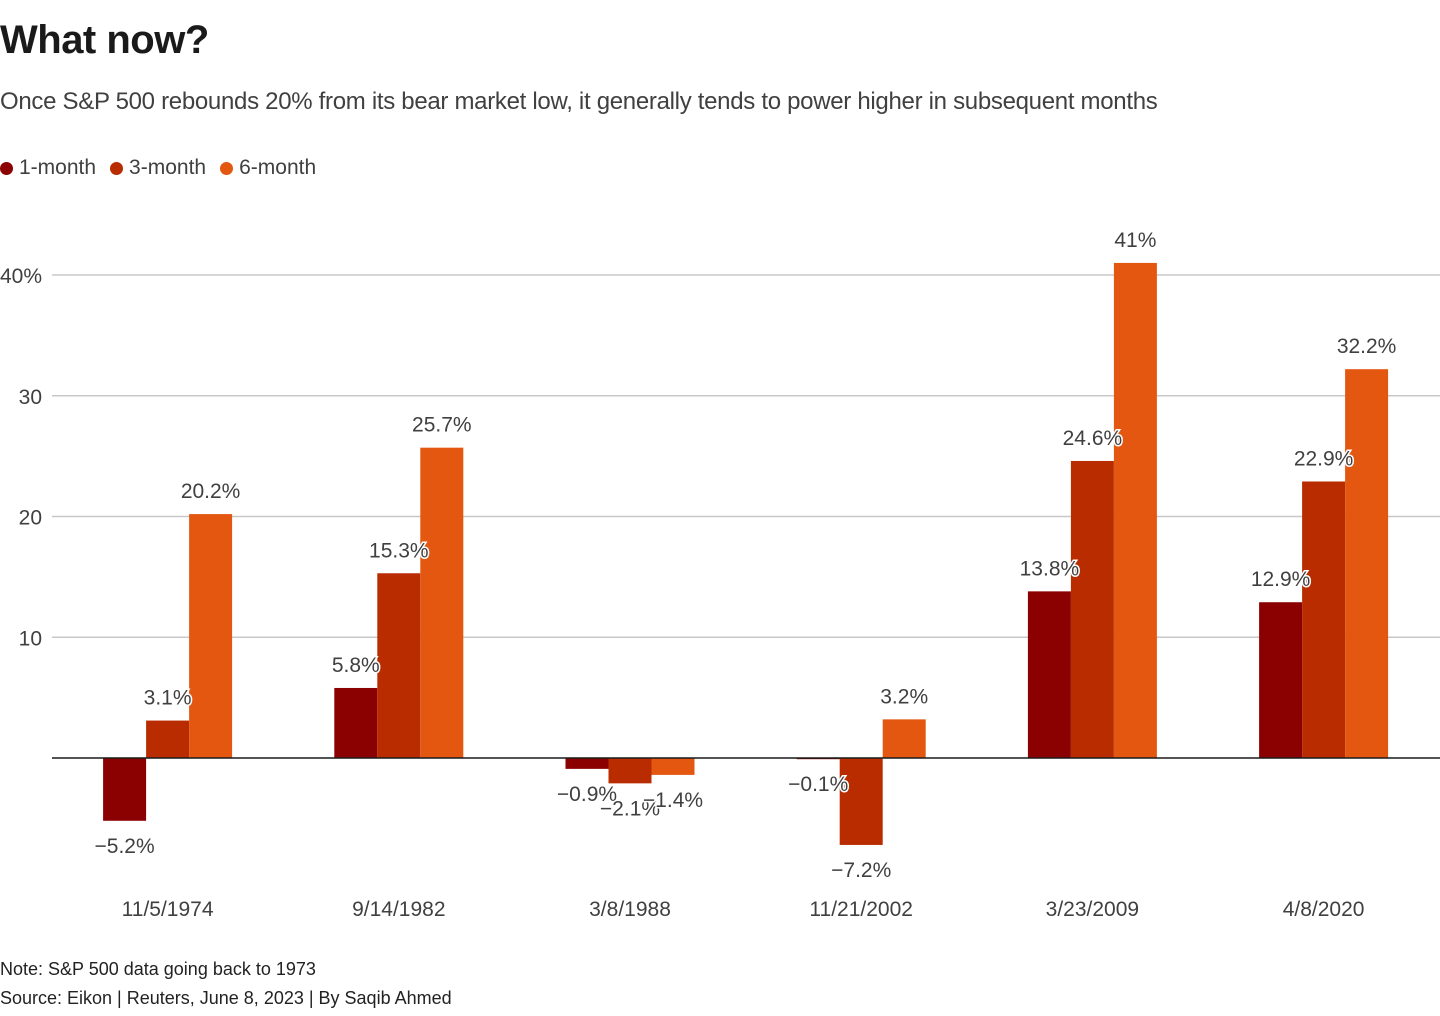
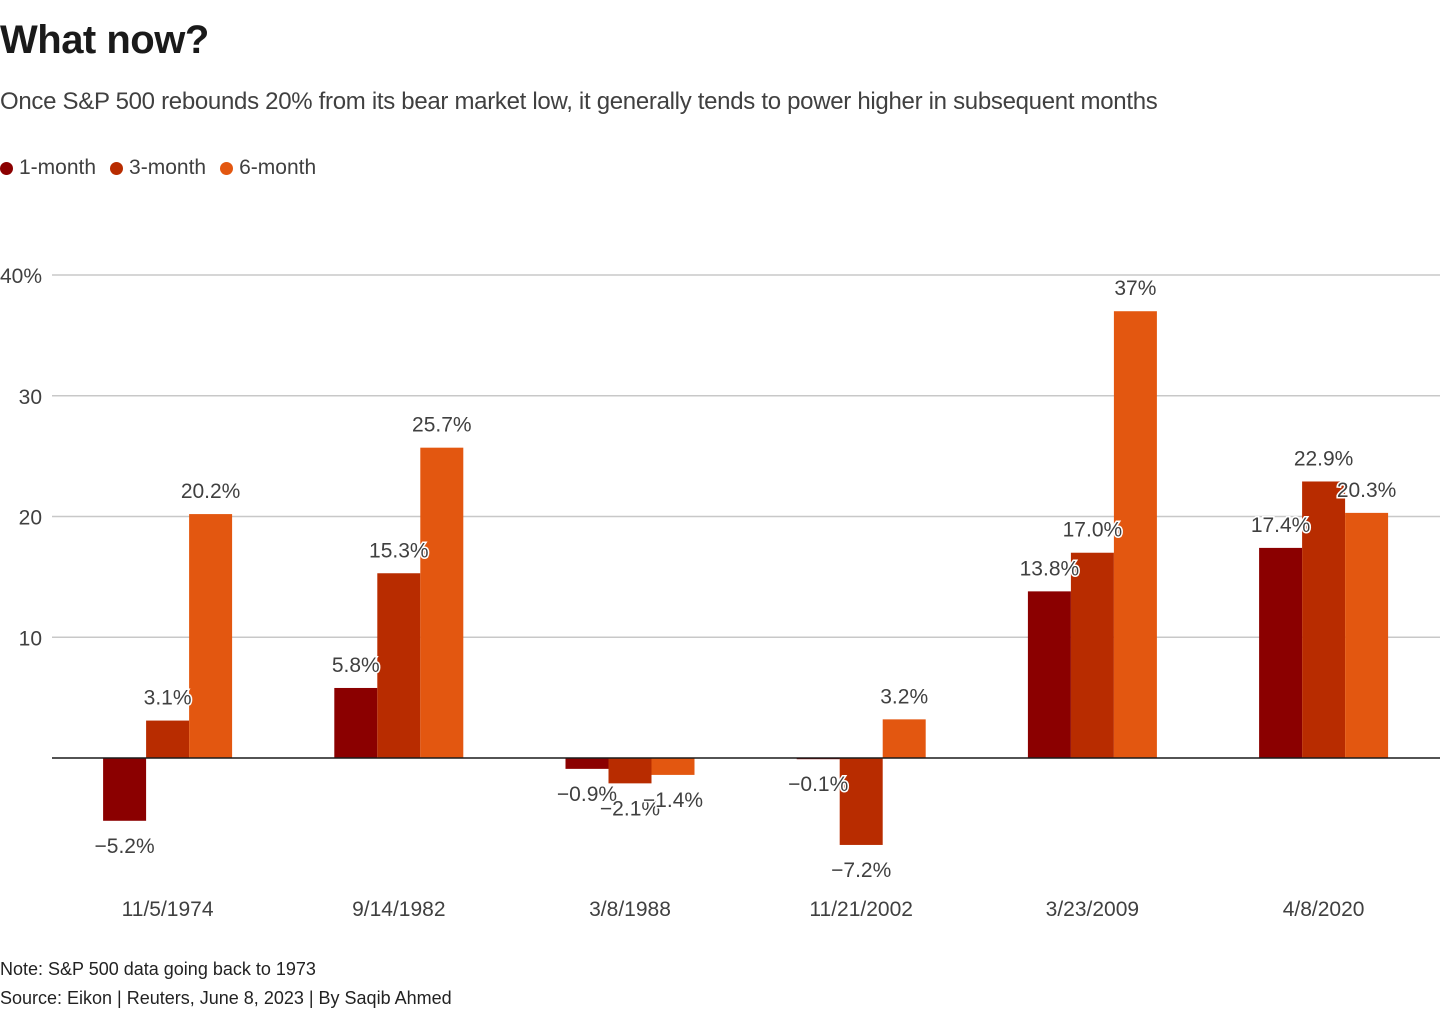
3-month/3/23/2009: 24.6% -> 17.0%
6-month/3/23/2009: 41% -> 37%
1-month/4/8/2020: 12.9% -> 17.4%
6-month/4/8/2020: 32.2% -> 20.3%
